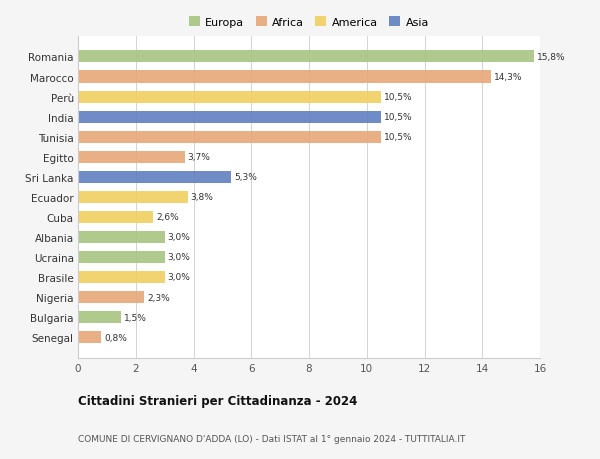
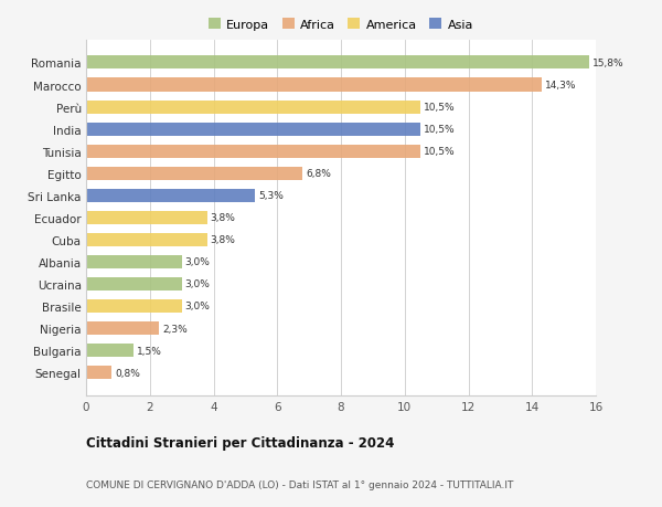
Egitto: 3,7% -> 6,8%
Cuba: 2,6% -> 3,8%
